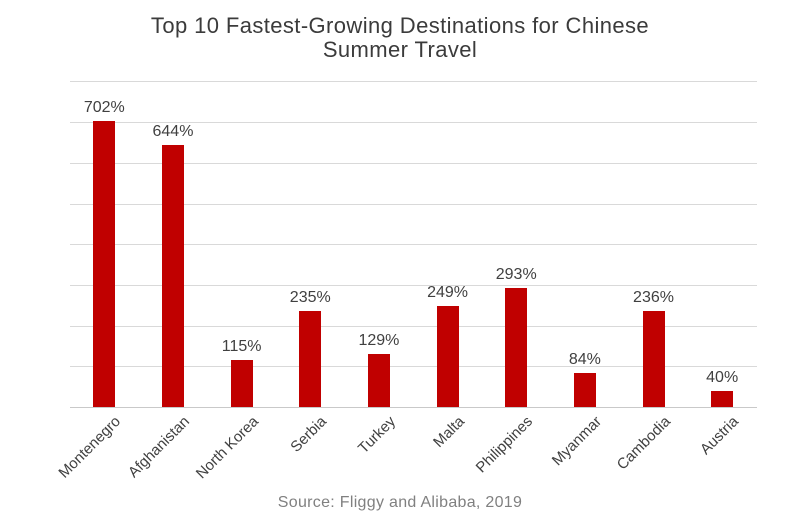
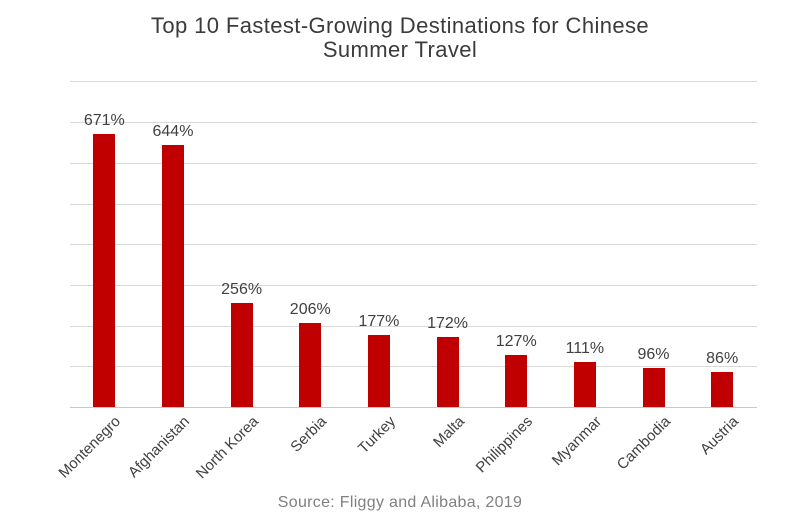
Montenegro: 702% -> 671%
North Korea: 115% -> 256%
Serbia: 235% -> 206%
Turkey: 129% -> 177%
Malta: 249% -> 172%
Philippines: 293% -> 127%
Myanmar: 84% -> 111%
Cambodia: 236% -> 96%
Austria: 40% -> 86%
